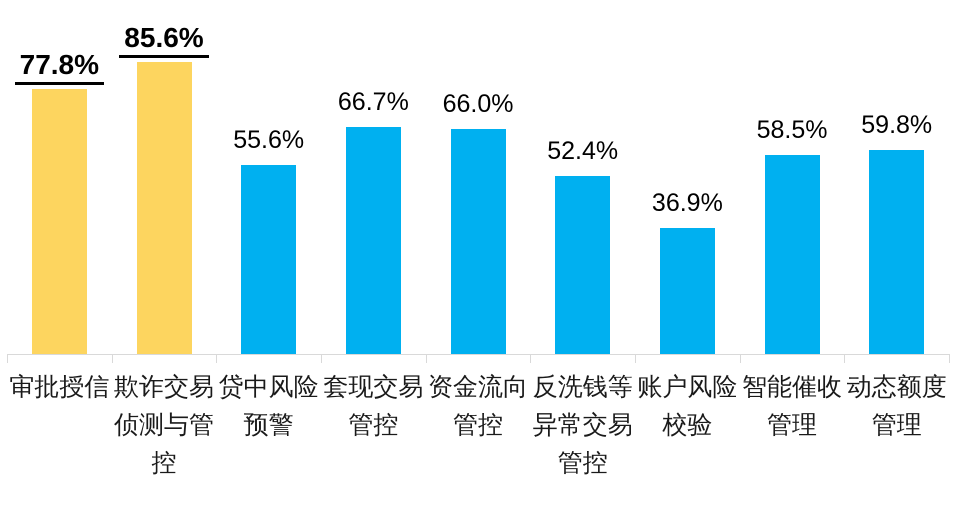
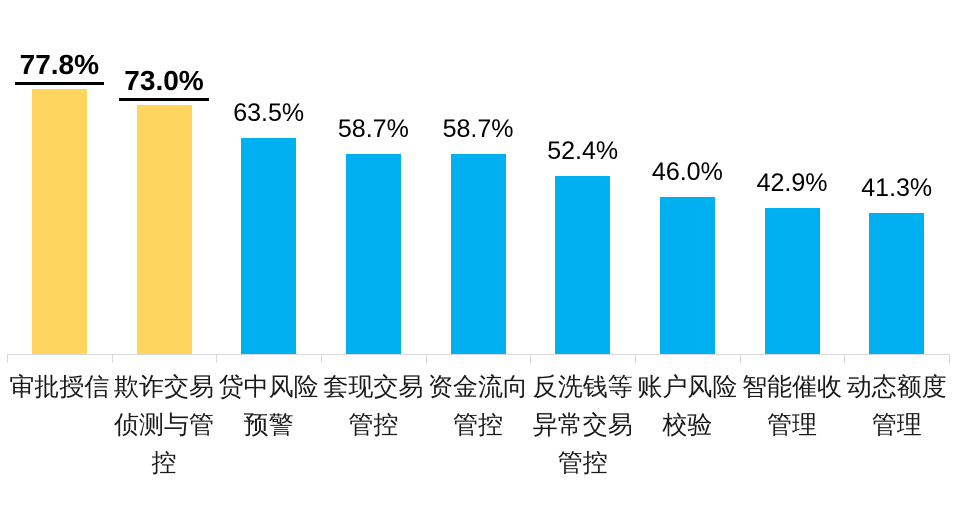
欺诈交易侦测与管控: 85.6% -> 73.0%
贷中风险预警: 55.6% -> 63.5%
套现交易管控: 66.7% -> 58.7%
资金流向管控: 66.0% -> 58.7%
账户风险校验: 36.9% -> 46.0%
智能催收管理: 58.5% -> 42.9%
动态额度管理: 59.8% -> 41.3%
